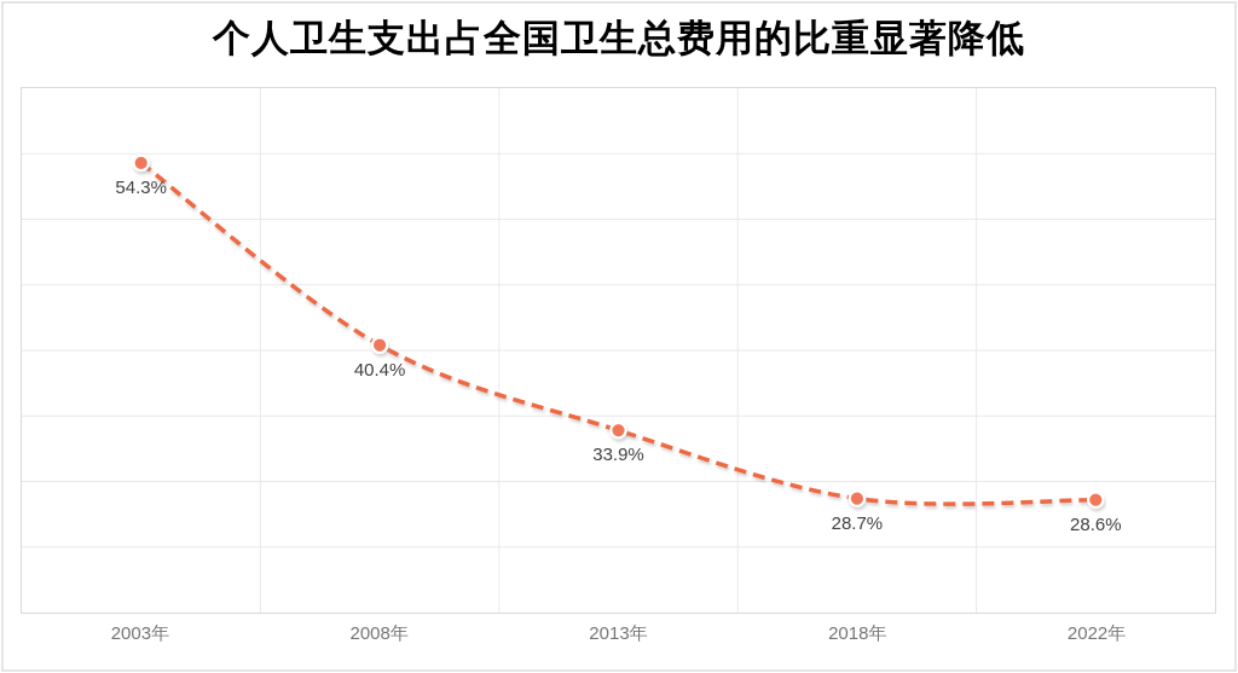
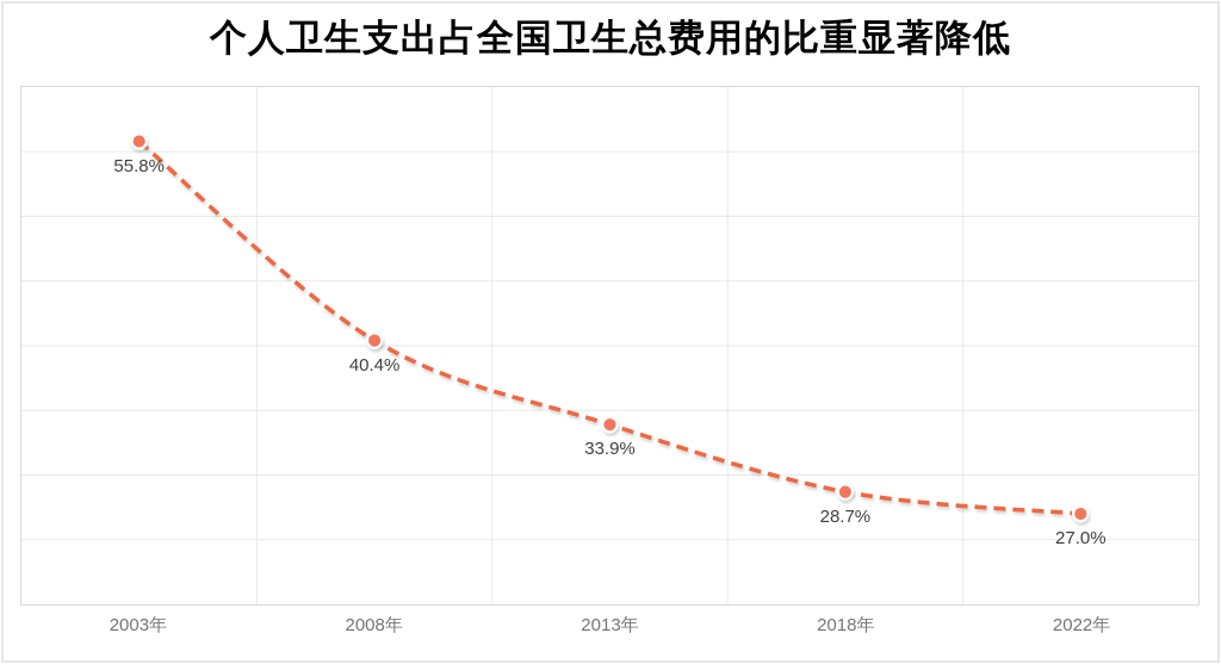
2003年: 54.3% -> 55.8%
2022年: 28.6% -> 27.0%
